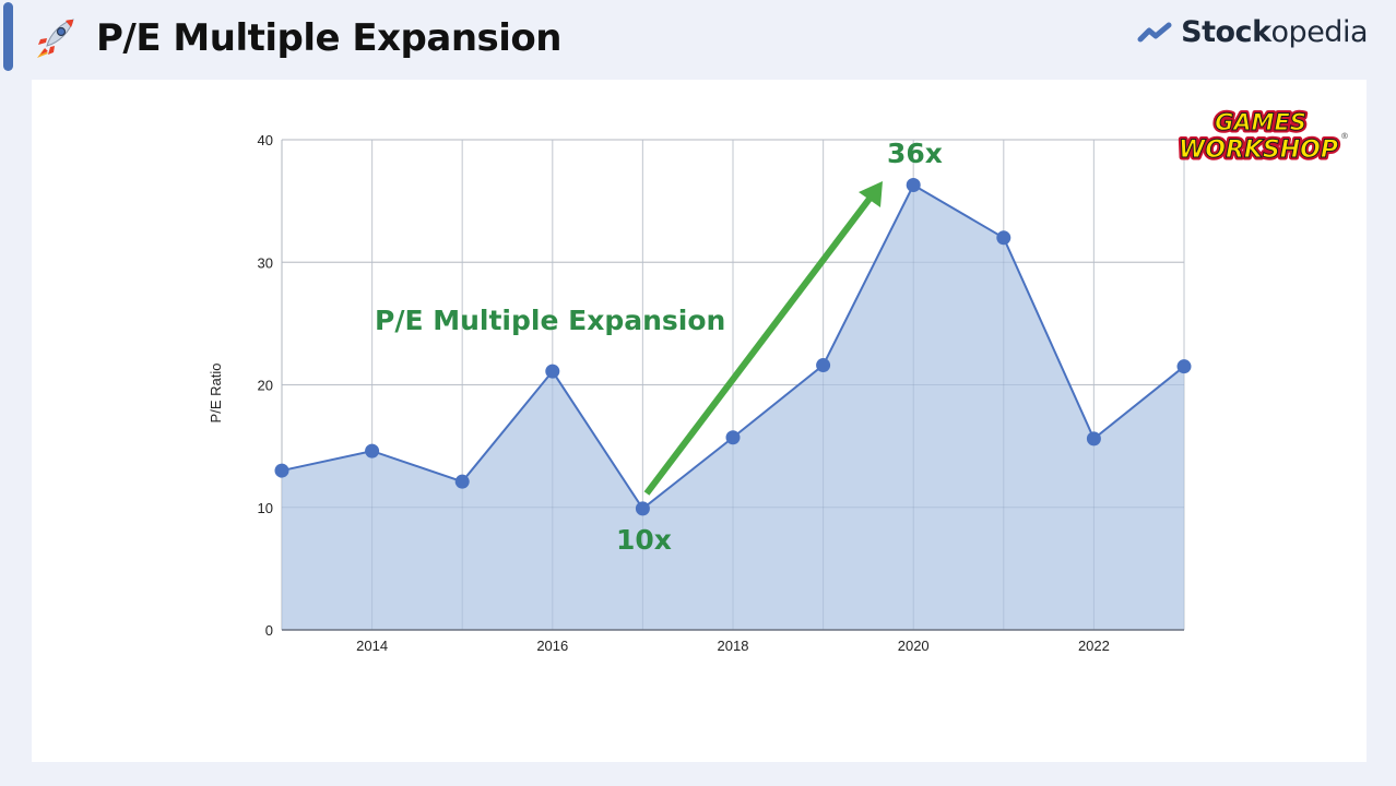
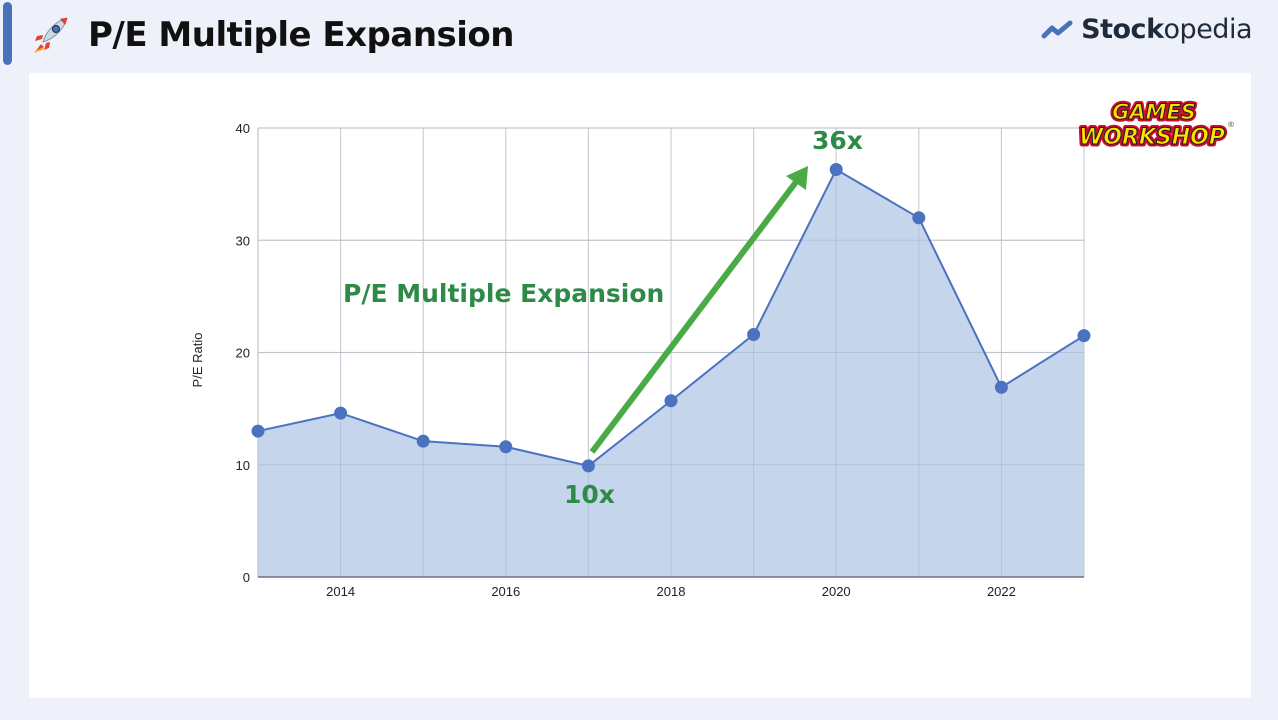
2016: 21.1 -> 11.6
2022: 15.6 -> 16.9
